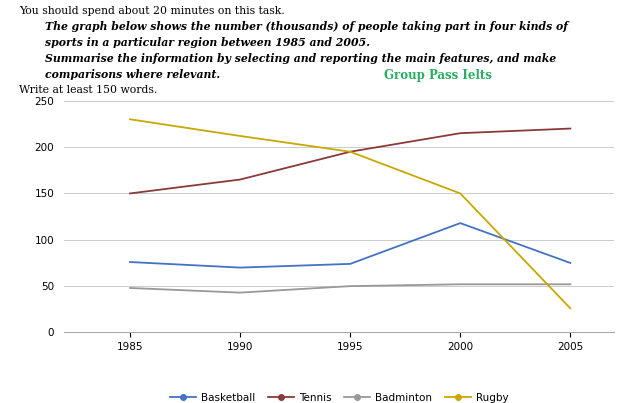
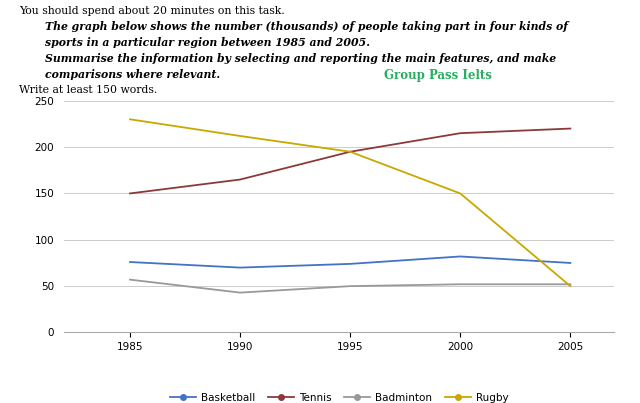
Badminton/1985: 48 -> 57
Basketball/2000: 118 -> 82
Rugby/2005: 26 -> 50
